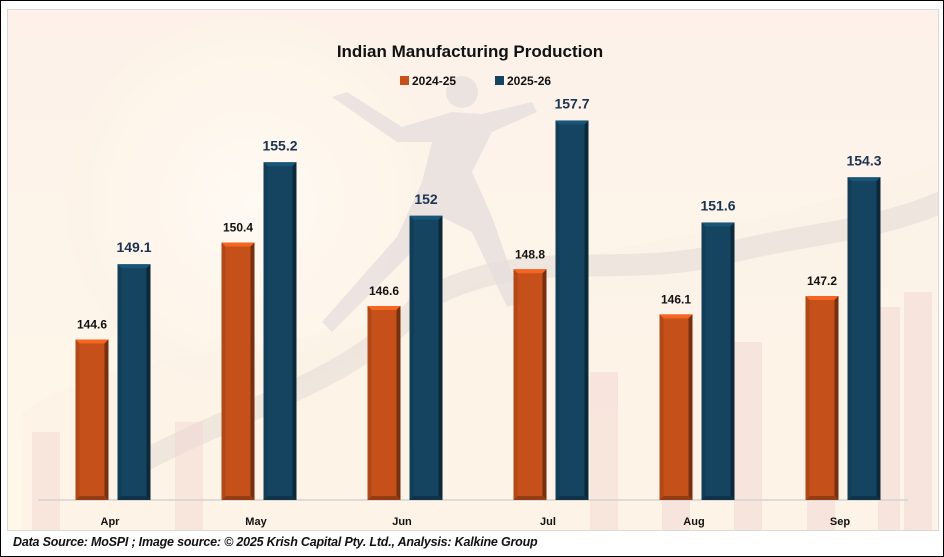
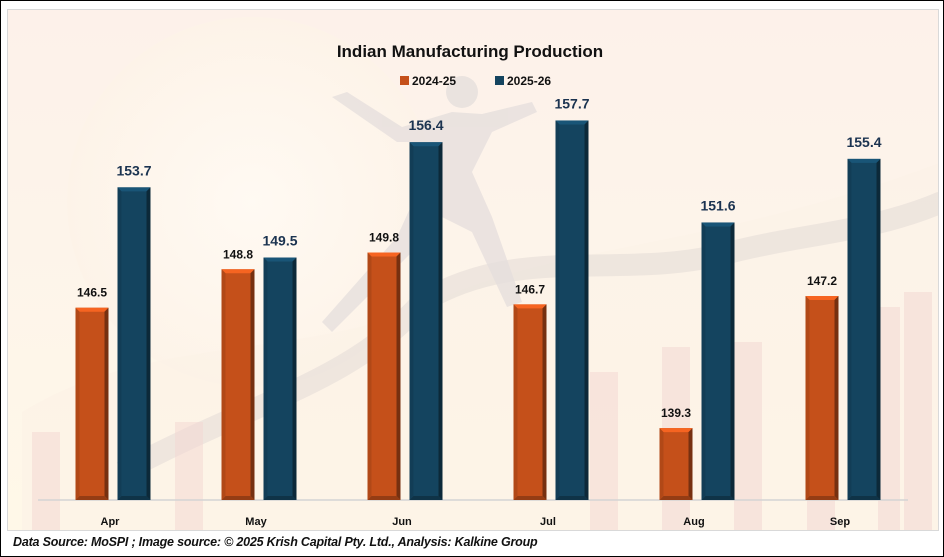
2024-25/Apr: 144.6 -> 146.5
2025-26/Apr: 149.1 -> 153.7
2024-25/May: 150.4 -> 148.8
2025-26/May: 155.2 -> 149.5
2024-25/Jun: 146.6 -> 149.8
2025-26/Jun: 152 -> 156.4
2024-25/Jul: 148.8 -> 146.7
2024-25/Aug: 146.1 -> 139.3
2025-26/Sep: 154.3 -> 155.4
